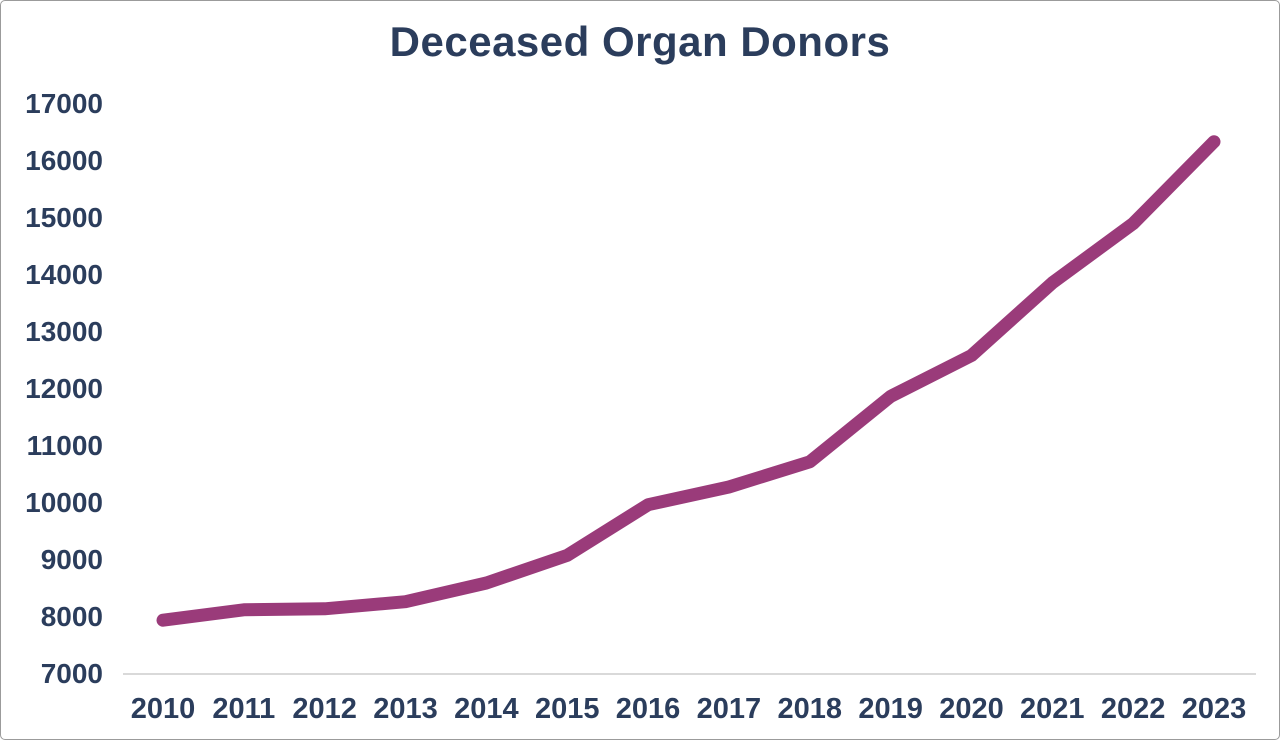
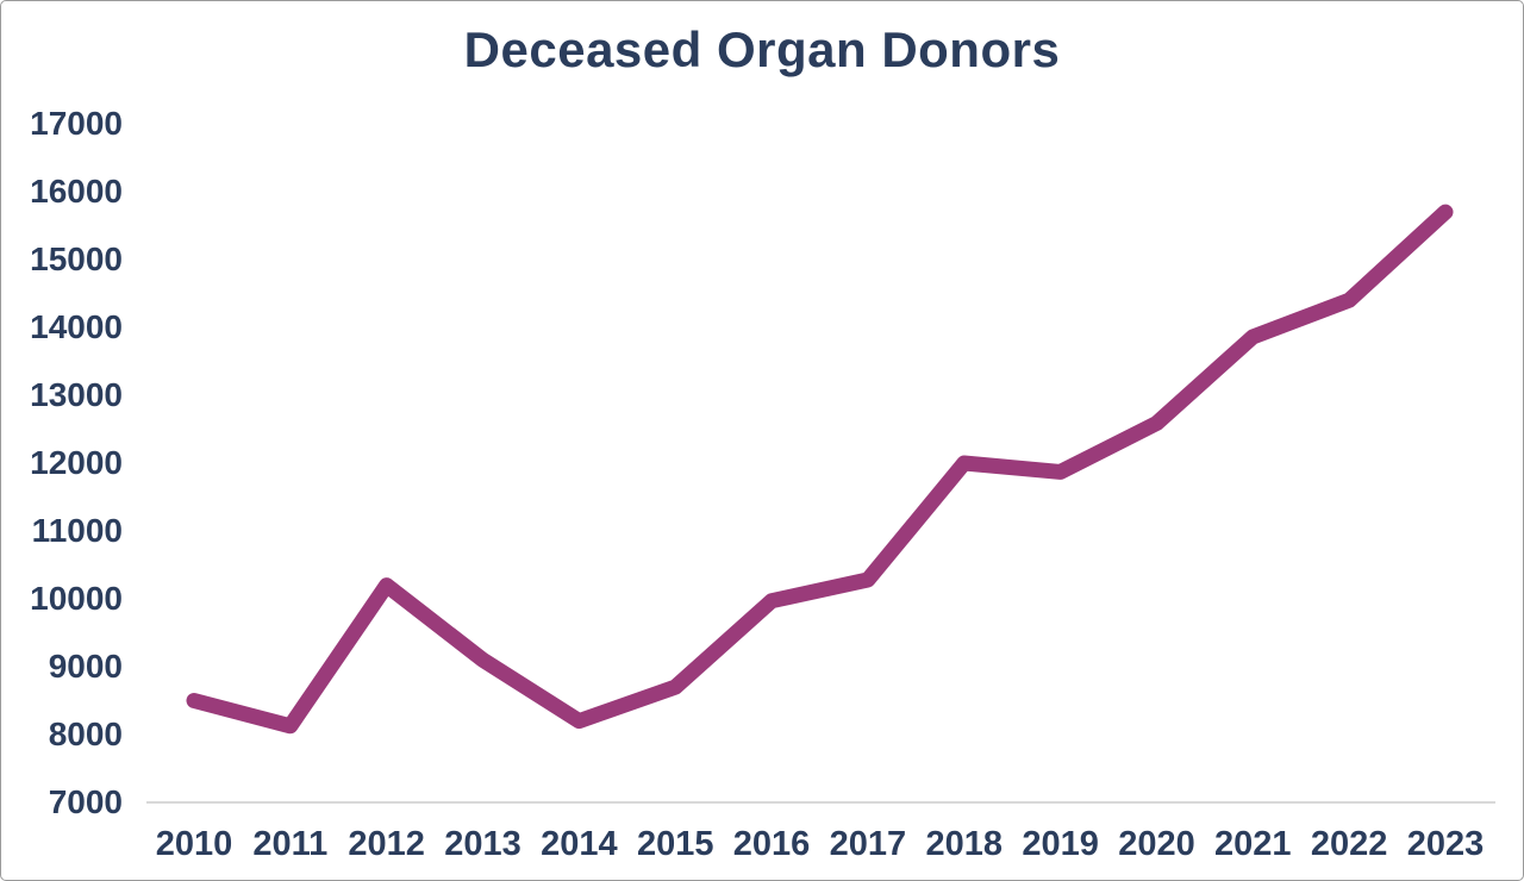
2010: 7900 -> 8500
2012: 8100 -> 10200
2013: 8300 -> 9100
2014: 8600 -> 8200
2015: 9100 -> 8700
2018: 10700 -> 12000
2022: 14900 -> 14400
2023: 16300 -> 15700
